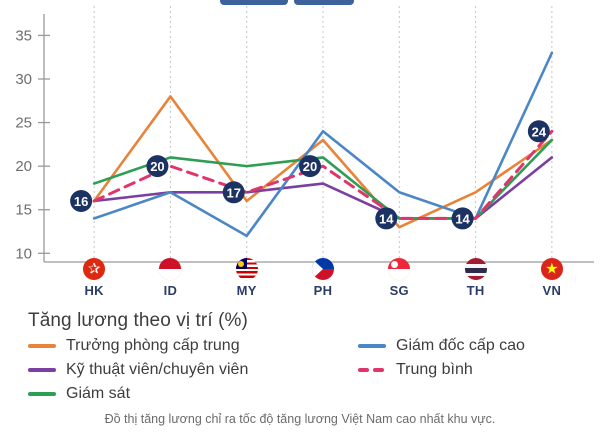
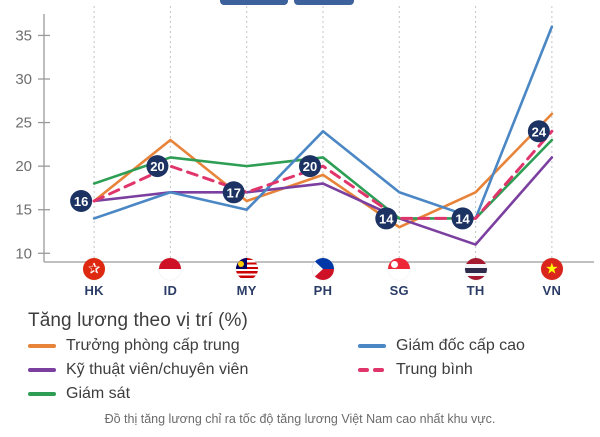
Trưởng phòng cấp trung/ID: 28 -> 23
Giám đốc cấp cao/MY: 12 -> 15
Trưởng phòng cấp trung/PH: 23 -> 19
Kỹ thuật viên/chuyên viên/TH: 14 -> 11
Trưởng phòng cấp trung/VN: 23 -> 26
Giám đốc cấp cao/VN: 33 -> 36
